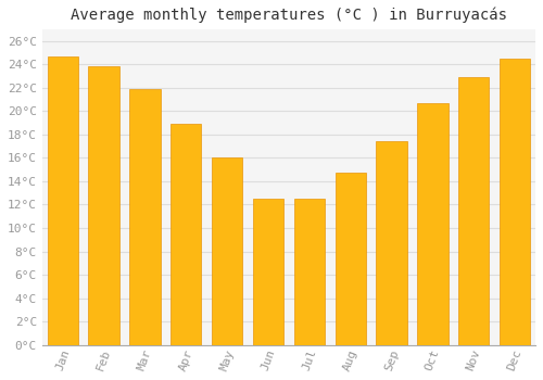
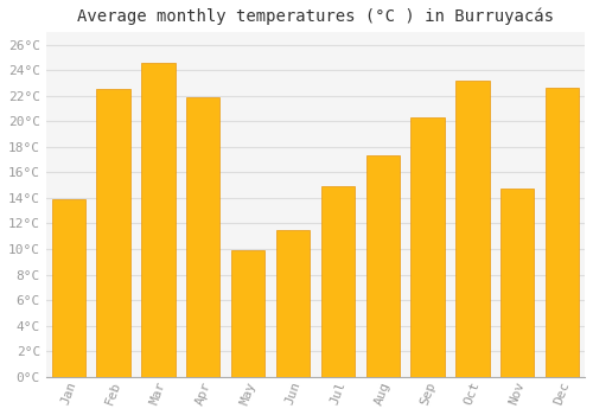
Jan: 24.7°C -> 13.9°C
Feb: 23.8°C -> 22.5°C
Mar: 21.9°C -> 24.6°C
Apr: 18.9°C -> 21.9°C
May: 16.0°C -> 9.9°C
Jun: 12.5°C -> 11.5°C
Jul: 12.5°C -> 14.9°C
Aug: 14.7°C -> 17.3°C
Sep: 17.4°C -> 20.3°C
Oct: 20.7°C -> 23.2°C
Nov: 22.9°C -> 14.7°C
Dec: 24.5°C -> 22.6°C
